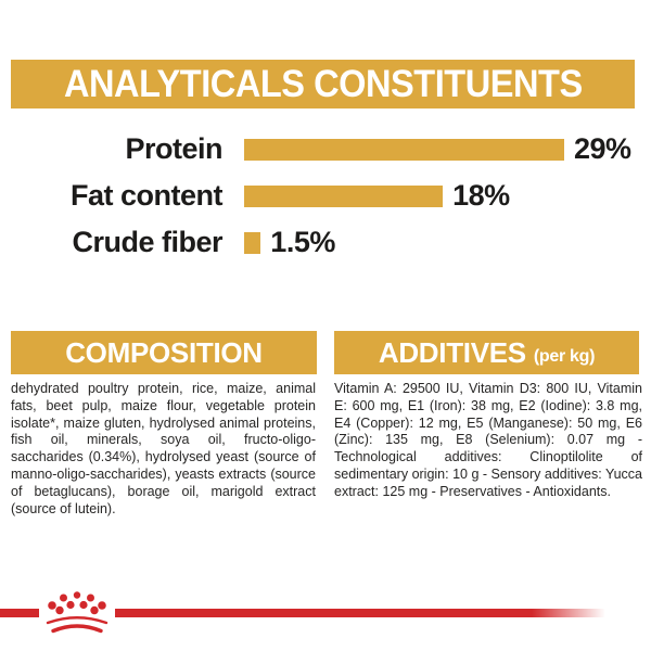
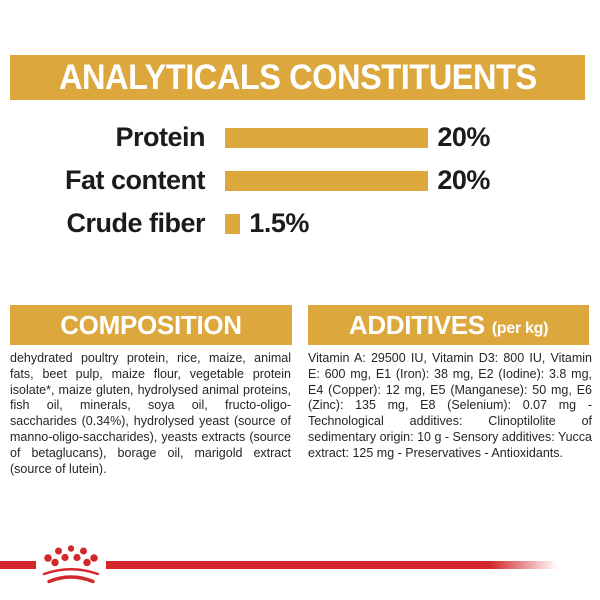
Protein: 29% -> 20%
Fat content: 18% -> 20%
